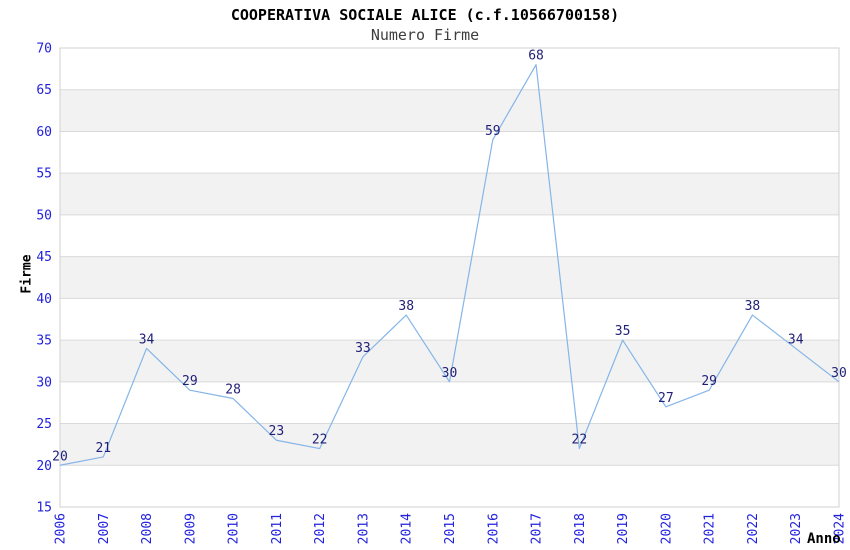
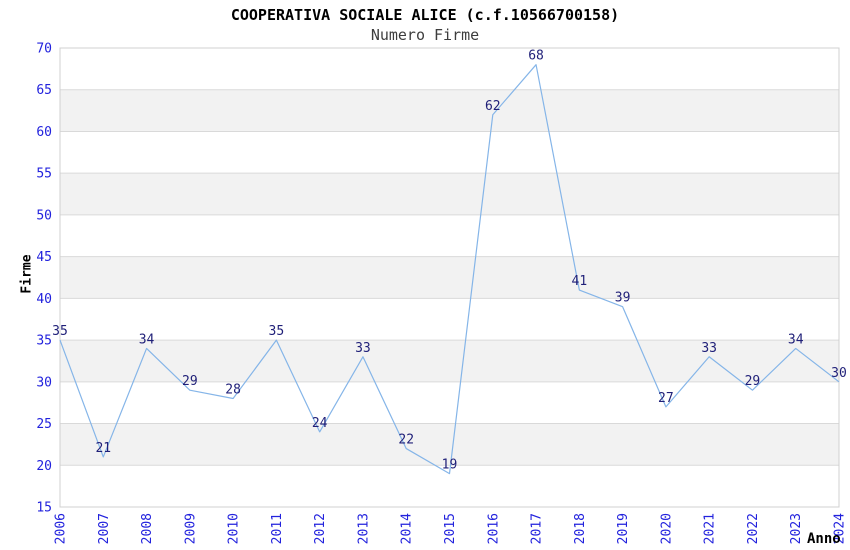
2006: 20 -> 35
2011: 23 -> 35
2012: 22 -> 24
2014: 38 -> 22
2015: 30 -> 19
2016: 59 -> 62
2018: 22 -> 41
2019: 35 -> 39
2021: 29 -> 33
2022: 38 -> 29
